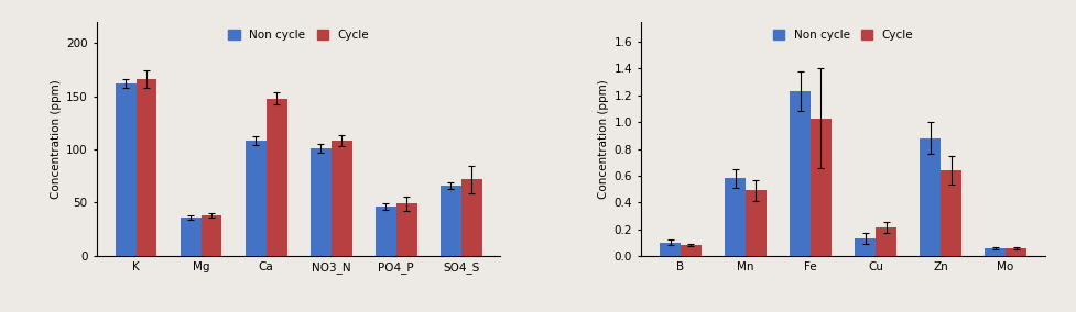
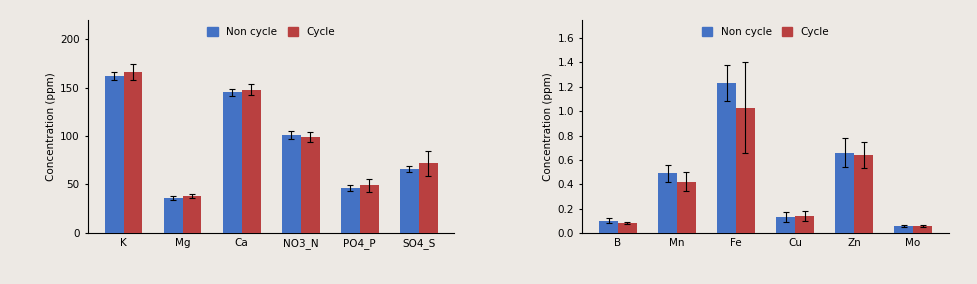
Non cycle/Ca: 108 -> 145
Cycle/NO3_N: 108 -> 99
Non cycle/Mn: 0.58 -> 0.49
Cycle/Mn: 0.49 -> 0.42
Cycle/Cu: 0.21 -> 0.14
Non cycle/Zn: 0.88 -> 0.66
